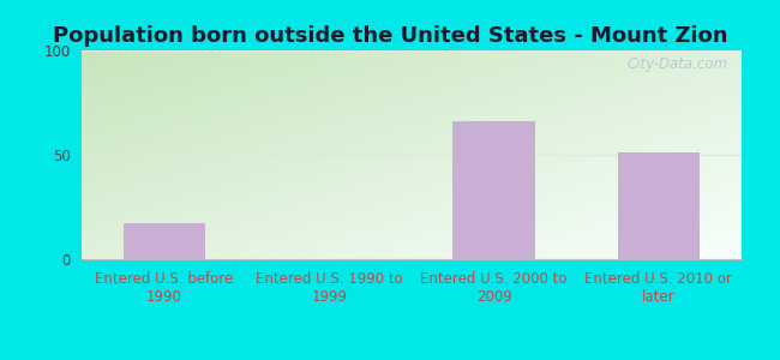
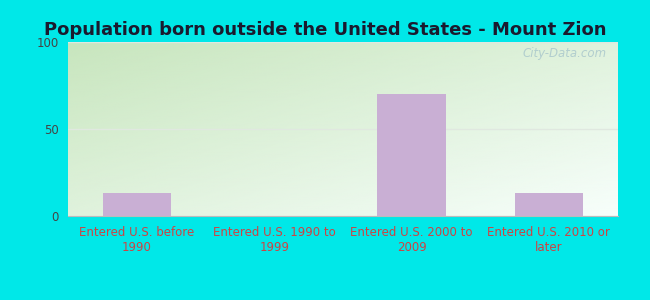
Entered U.S. before 1990: 17 -> 13
Entered U.S. 2000 to 2009: 66 -> 70
Entered U.S. 2010 or later: 51 -> 13
